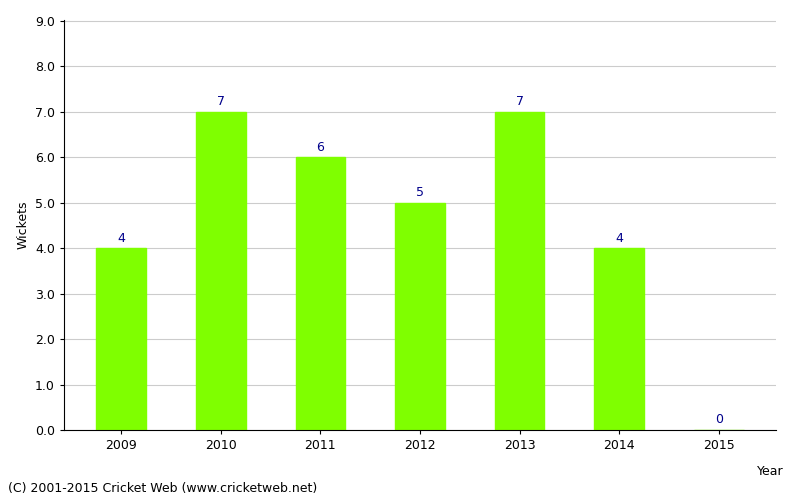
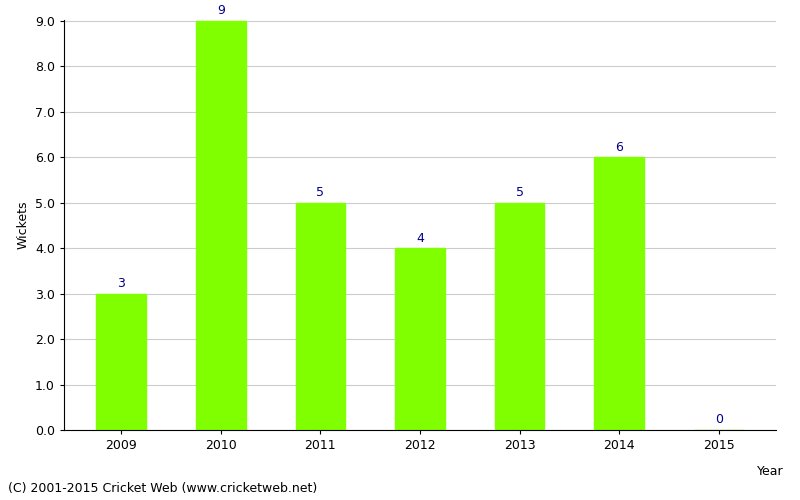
2009: 4 -> 3
2010: 7 -> 9
2011: 6 -> 5
2012: 5 -> 4
2013: 7 -> 5
2014: 4 -> 6
